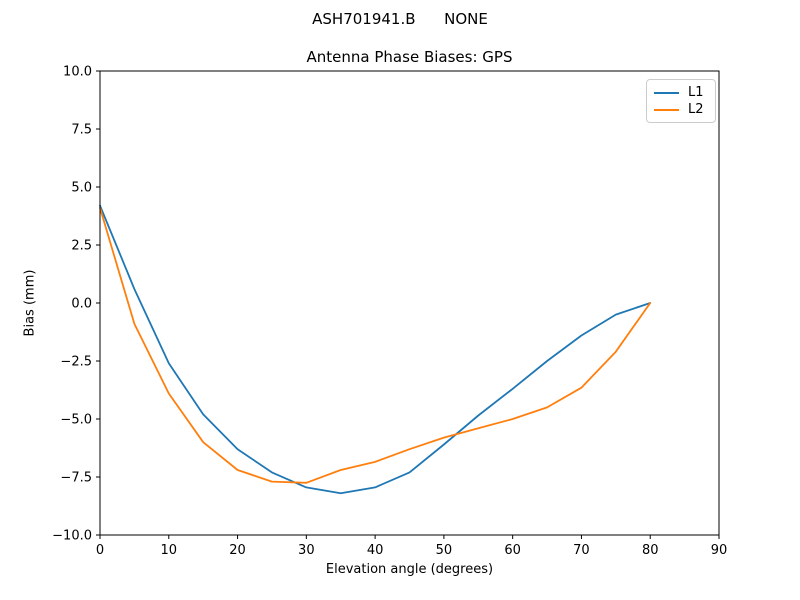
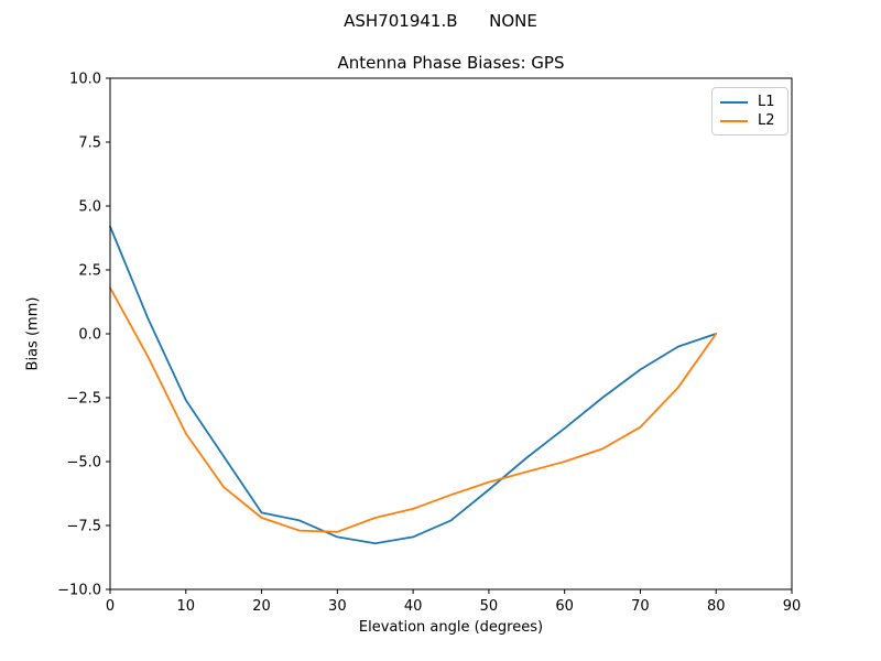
L2/0: 4.1 -> 1.8
L1/20: -6.3 -> -7.0
